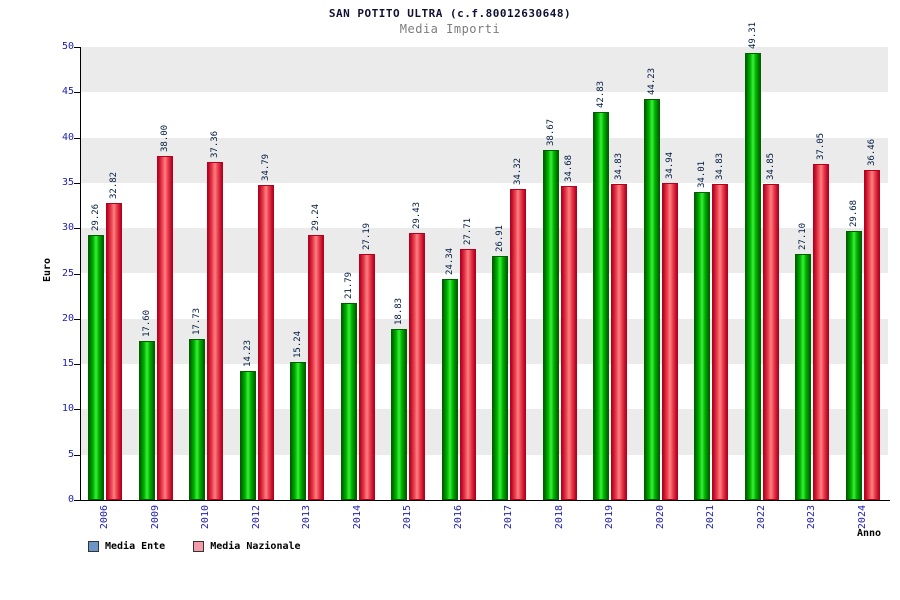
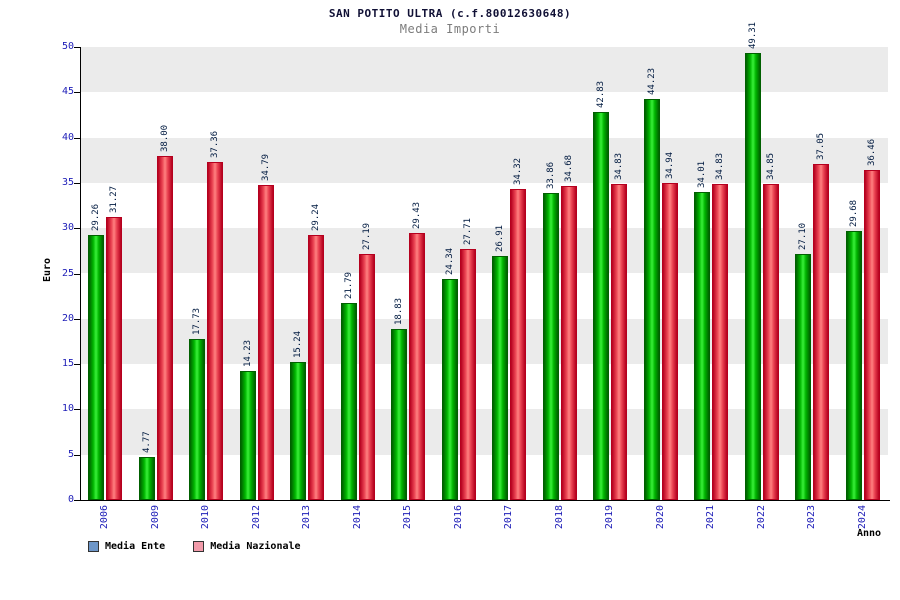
Media Nazionale/2006: 32.82 -> 31.27
Media Ente/2009: 17.60 -> 4.77
Media Ente/2018: 38.67 -> 33.86
